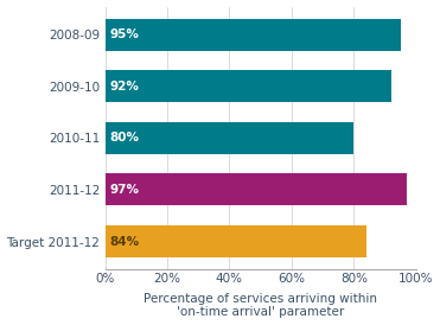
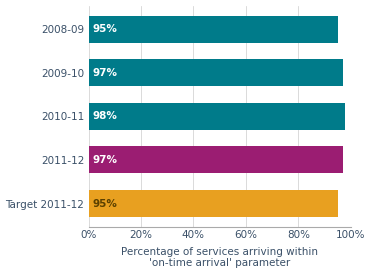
2009-10: 92% -> 97%
2010-11: 80% -> 98%
Target 2011-12: 84% -> 95%
